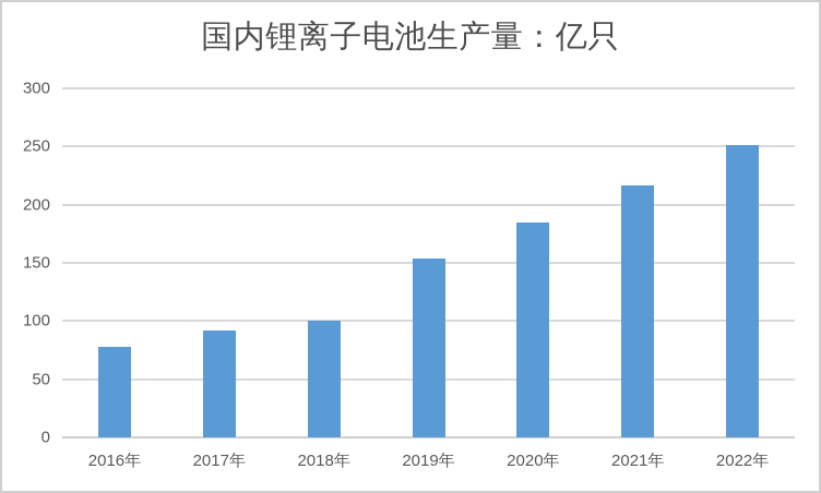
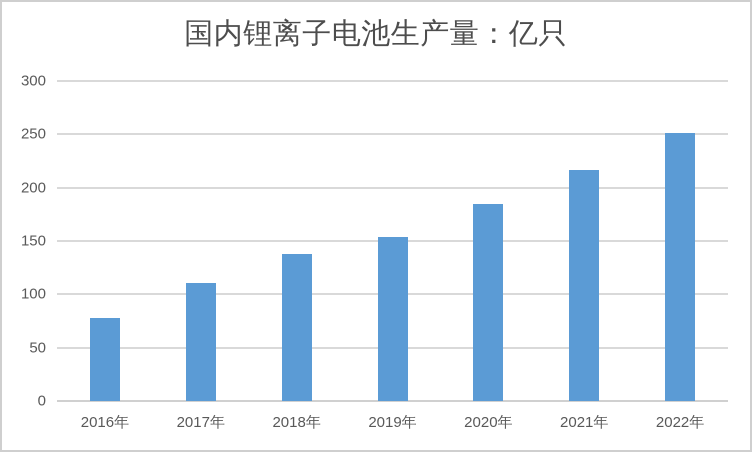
2017年: 92 -> 111
2018年: 100 -> 138
